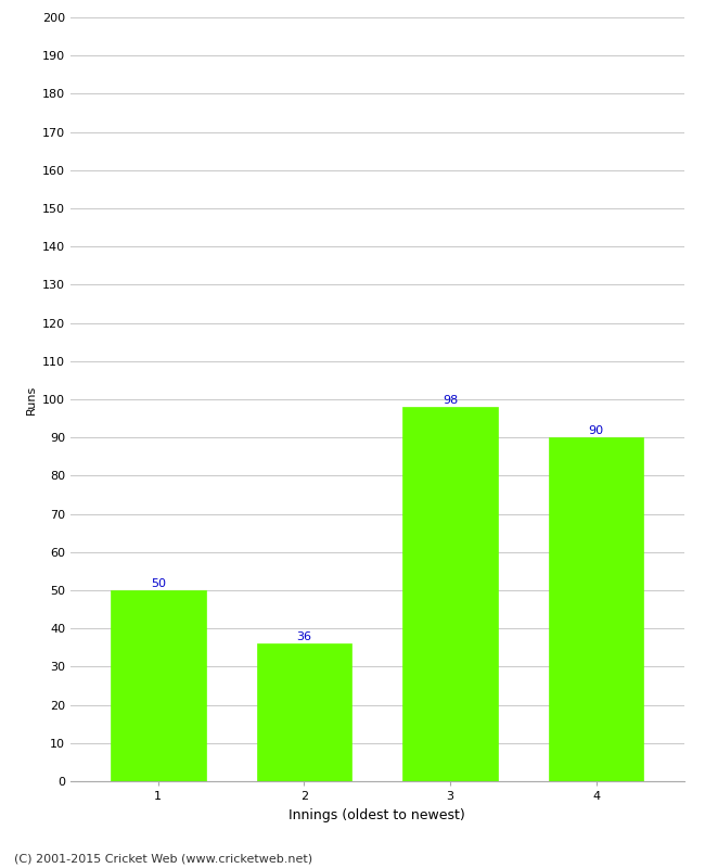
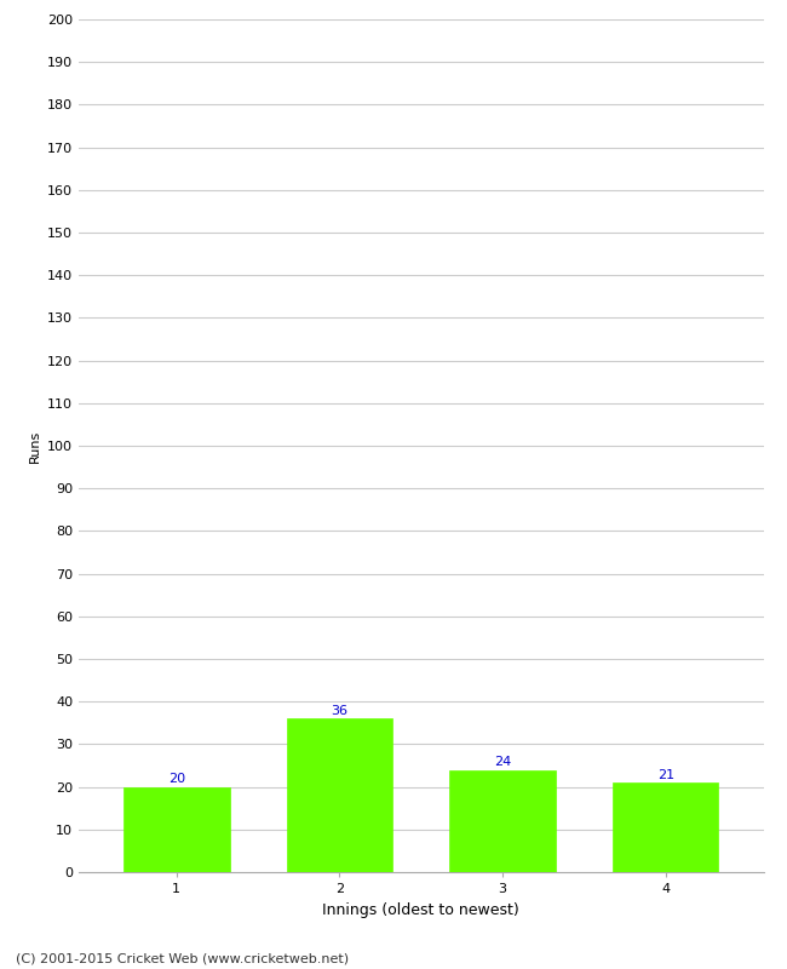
1: 50 -> 20
3: 98 -> 24
4: 90 -> 21
